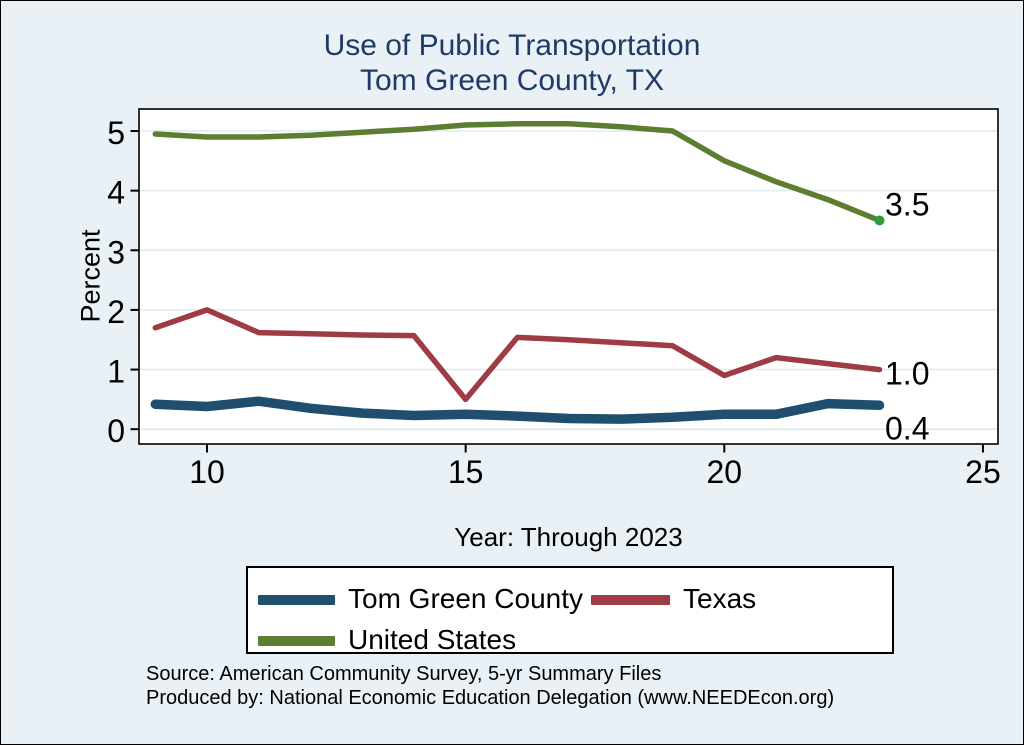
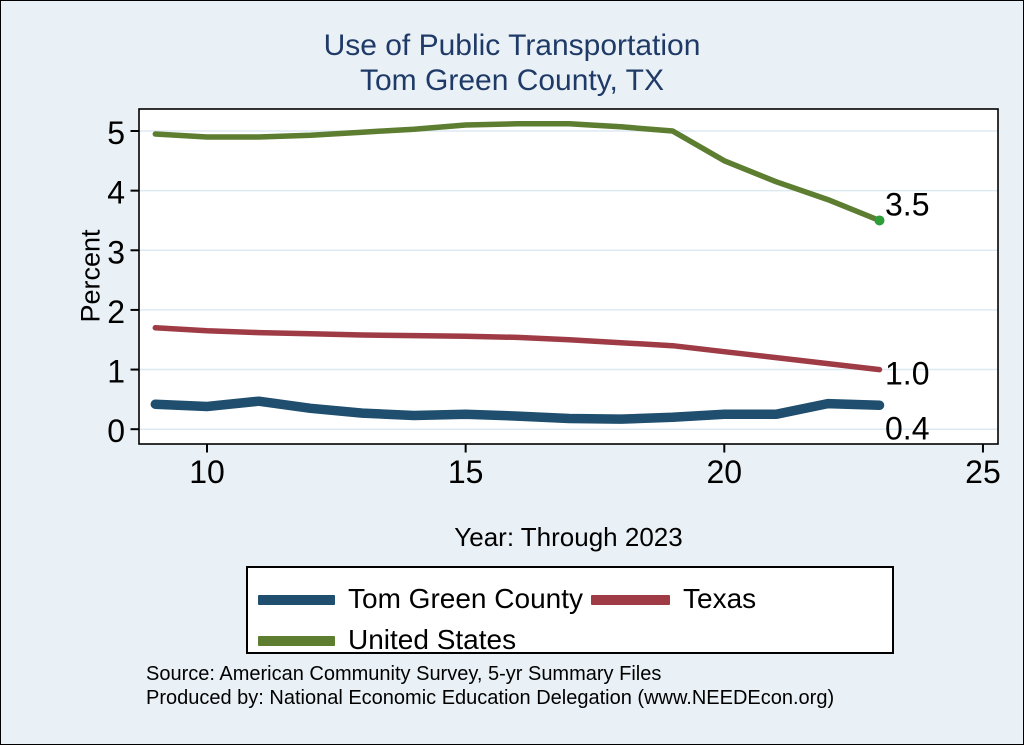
Texas/10: 2.0 -> 1.6
Texas/15: 0.5 -> 1.6
Texas/20: 0.9 -> 1.3
